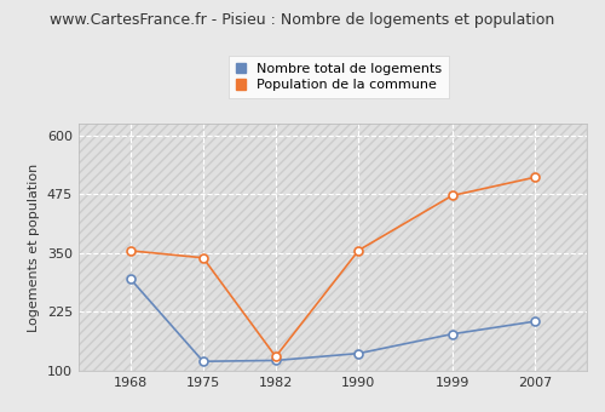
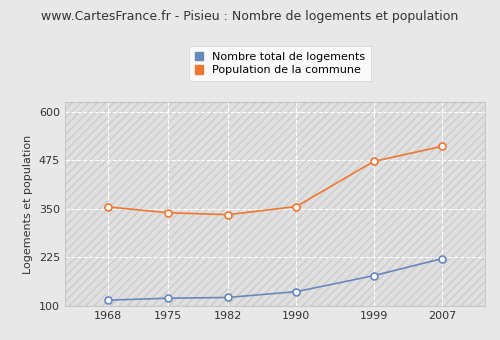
Nombre total de logements/1968: 295 -> 115
Population de la commune/1982: 130 -> 335
Nombre total de logements/2007: 205 -> 222
